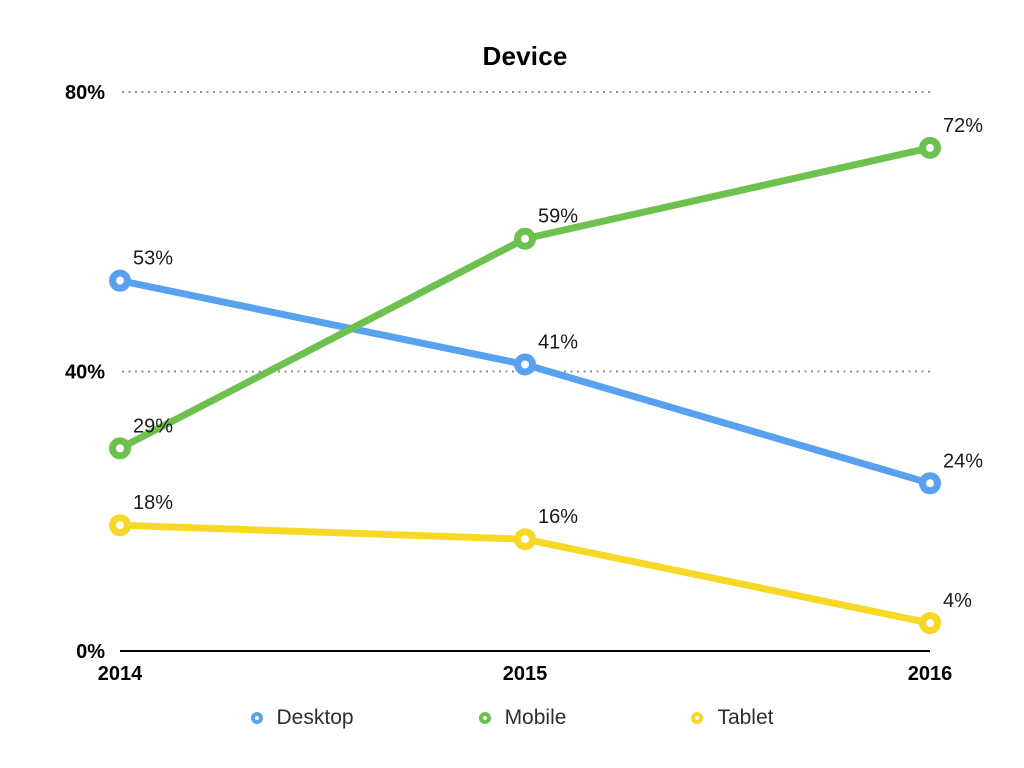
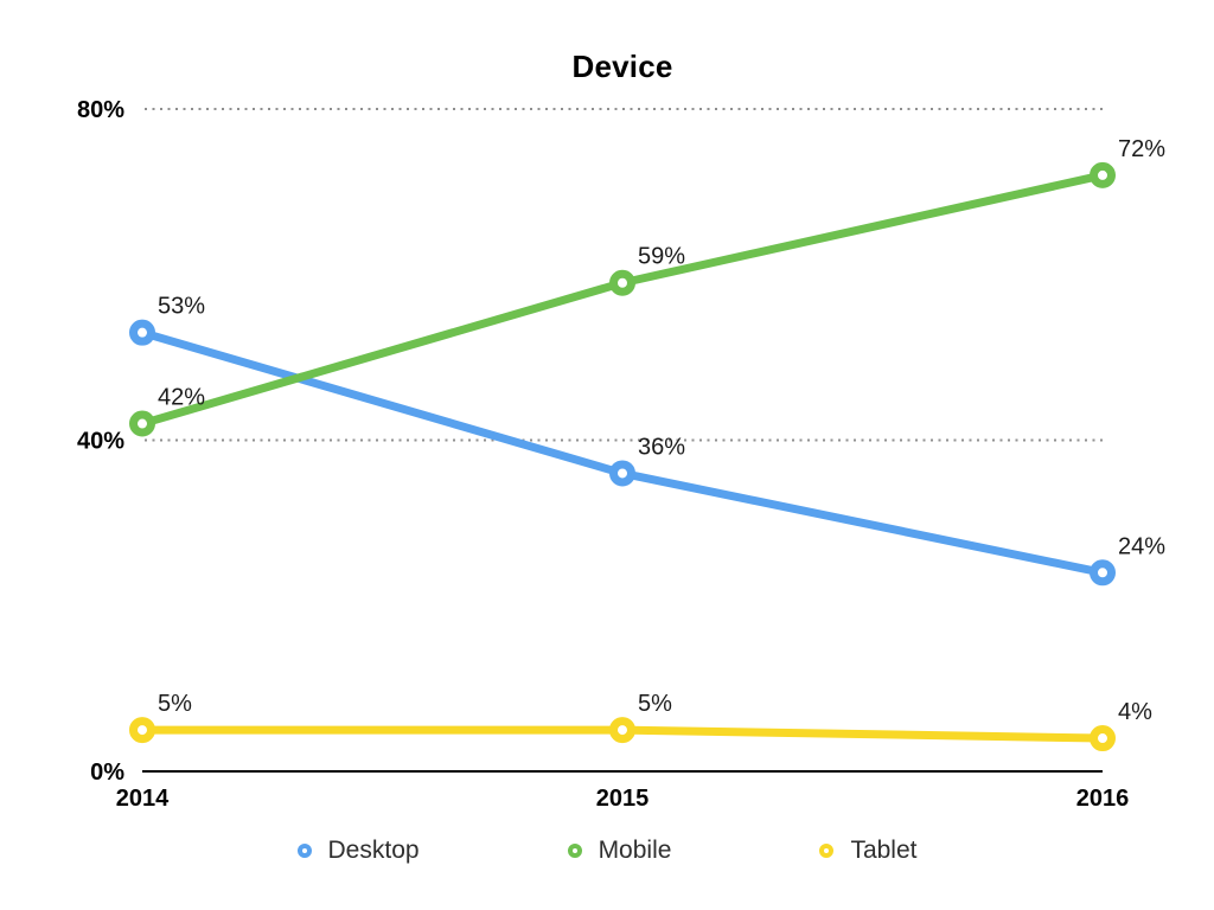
Mobile/2014: 29% -> 42%
Tablet/2014: 18% -> 5%
Desktop/2015: 41% -> 36%
Tablet/2015: 16% -> 5%
